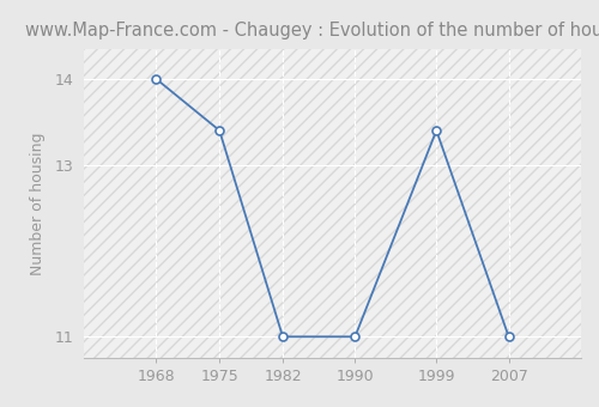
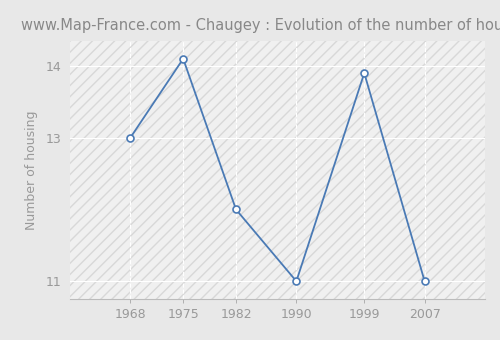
1968: 14.0 -> 13.0
1975: 13.4 -> 14.1
1982: 11.0 -> 12.0
1999: 13.4 -> 13.9
